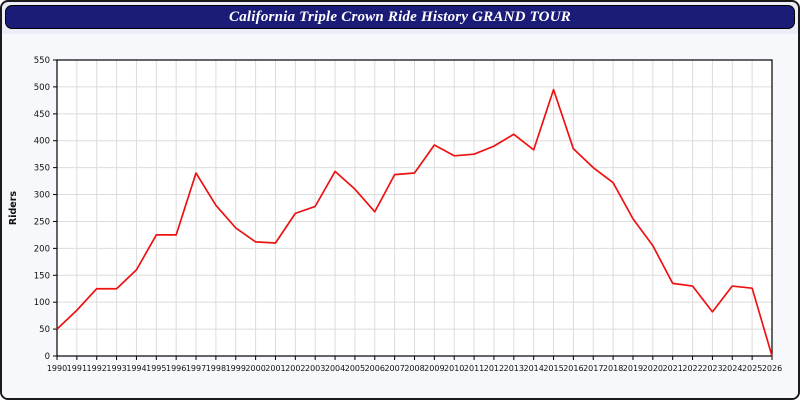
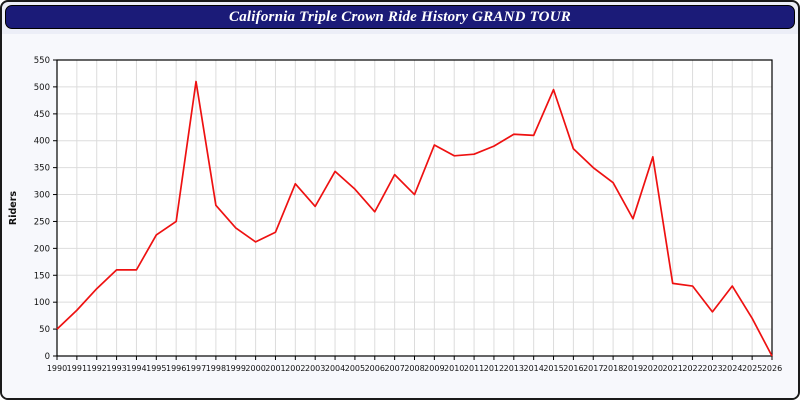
1993: 120 -> 160
1996: 220 -> 250
1997: 340 -> 510
2001: 210 -> 230
2002: 260 -> 320
2008: 340 -> 300
2014: 380 -> 410
2020: 200 -> 370
2025: 130 -> 70
